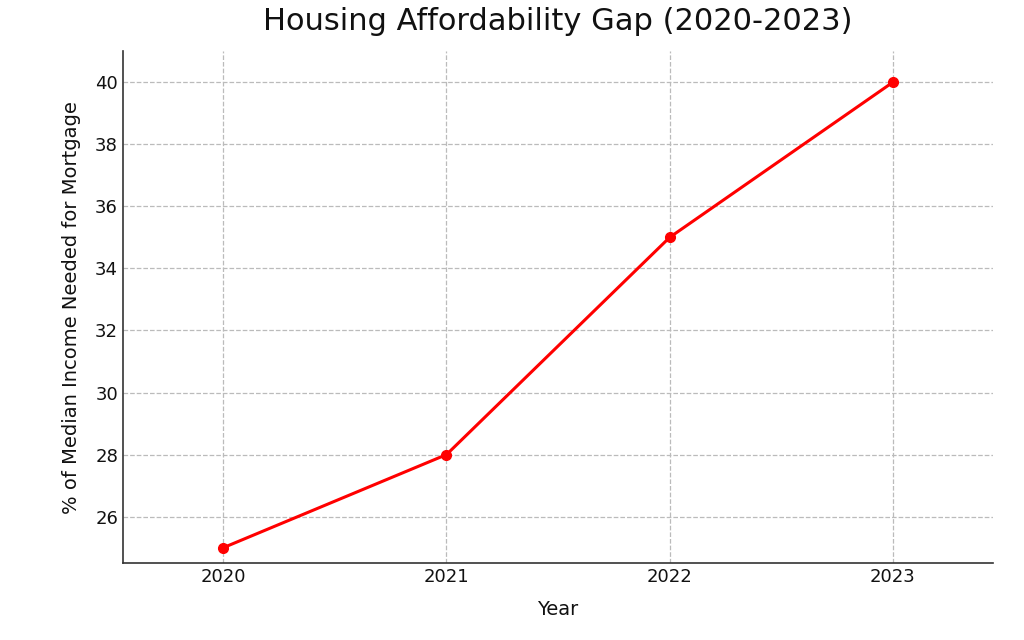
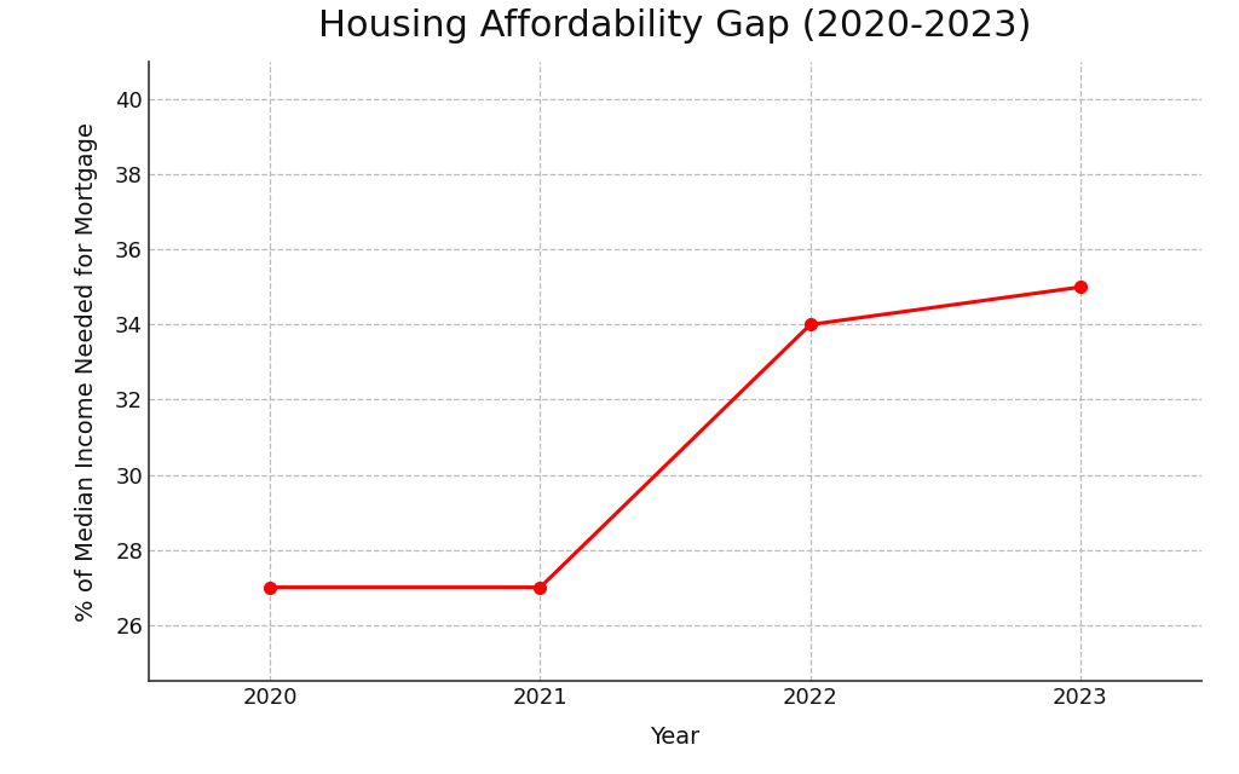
2020: 25 -> 27
2021: 28 -> 27
2022: 35 -> 34
2023: 40 -> 35
